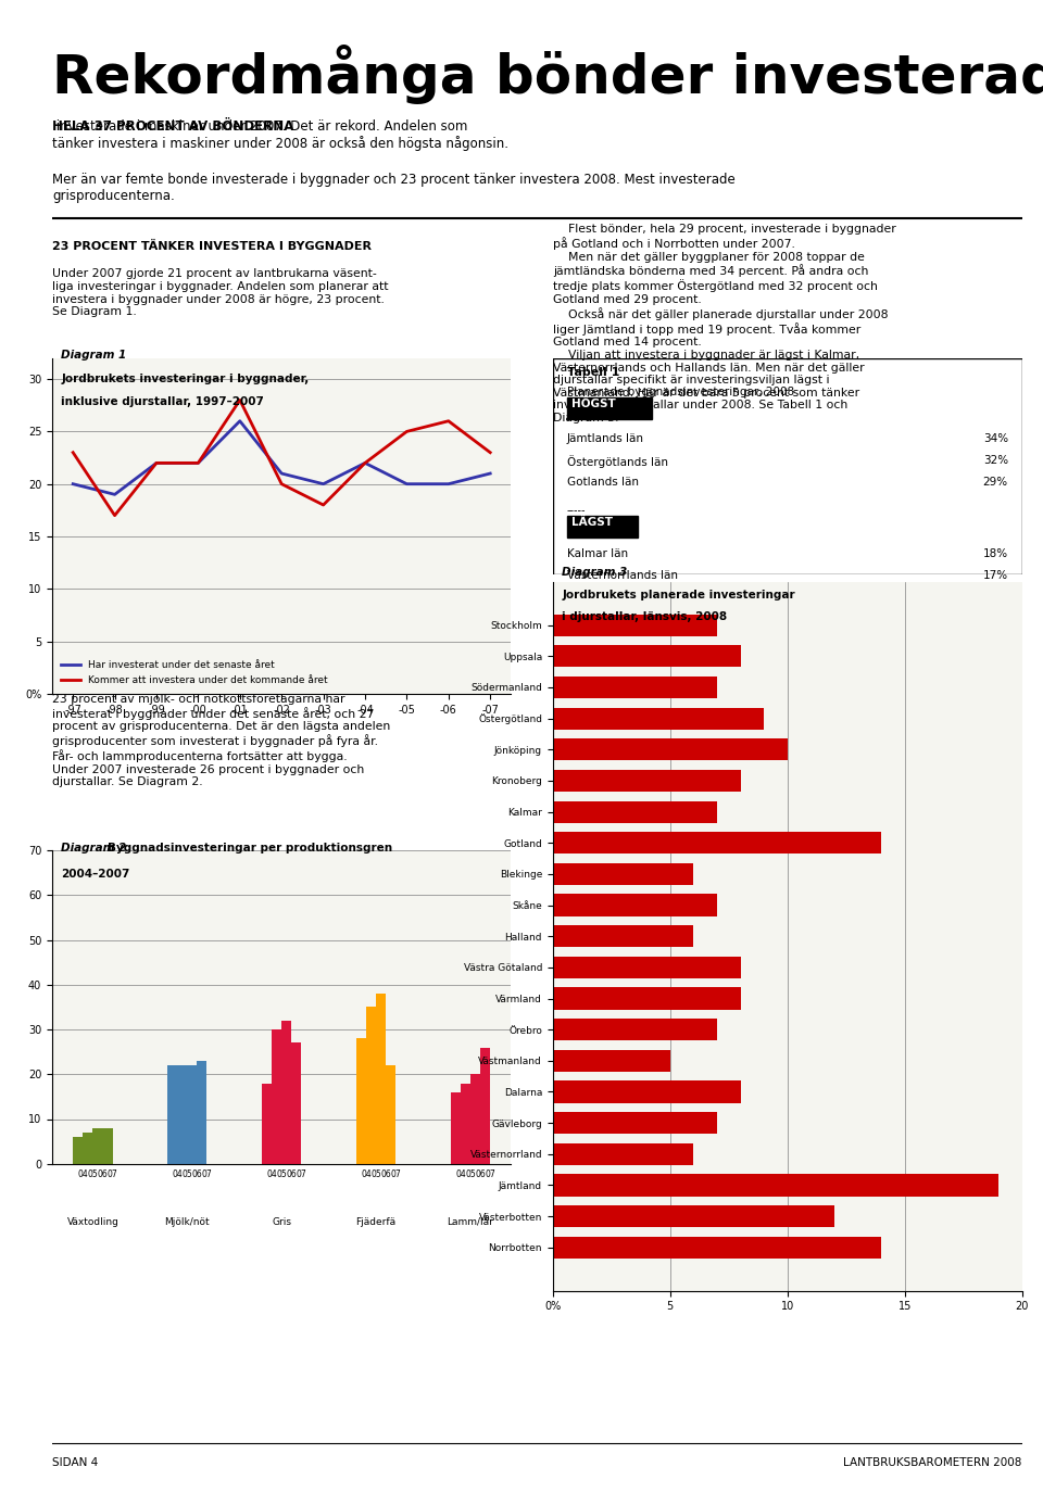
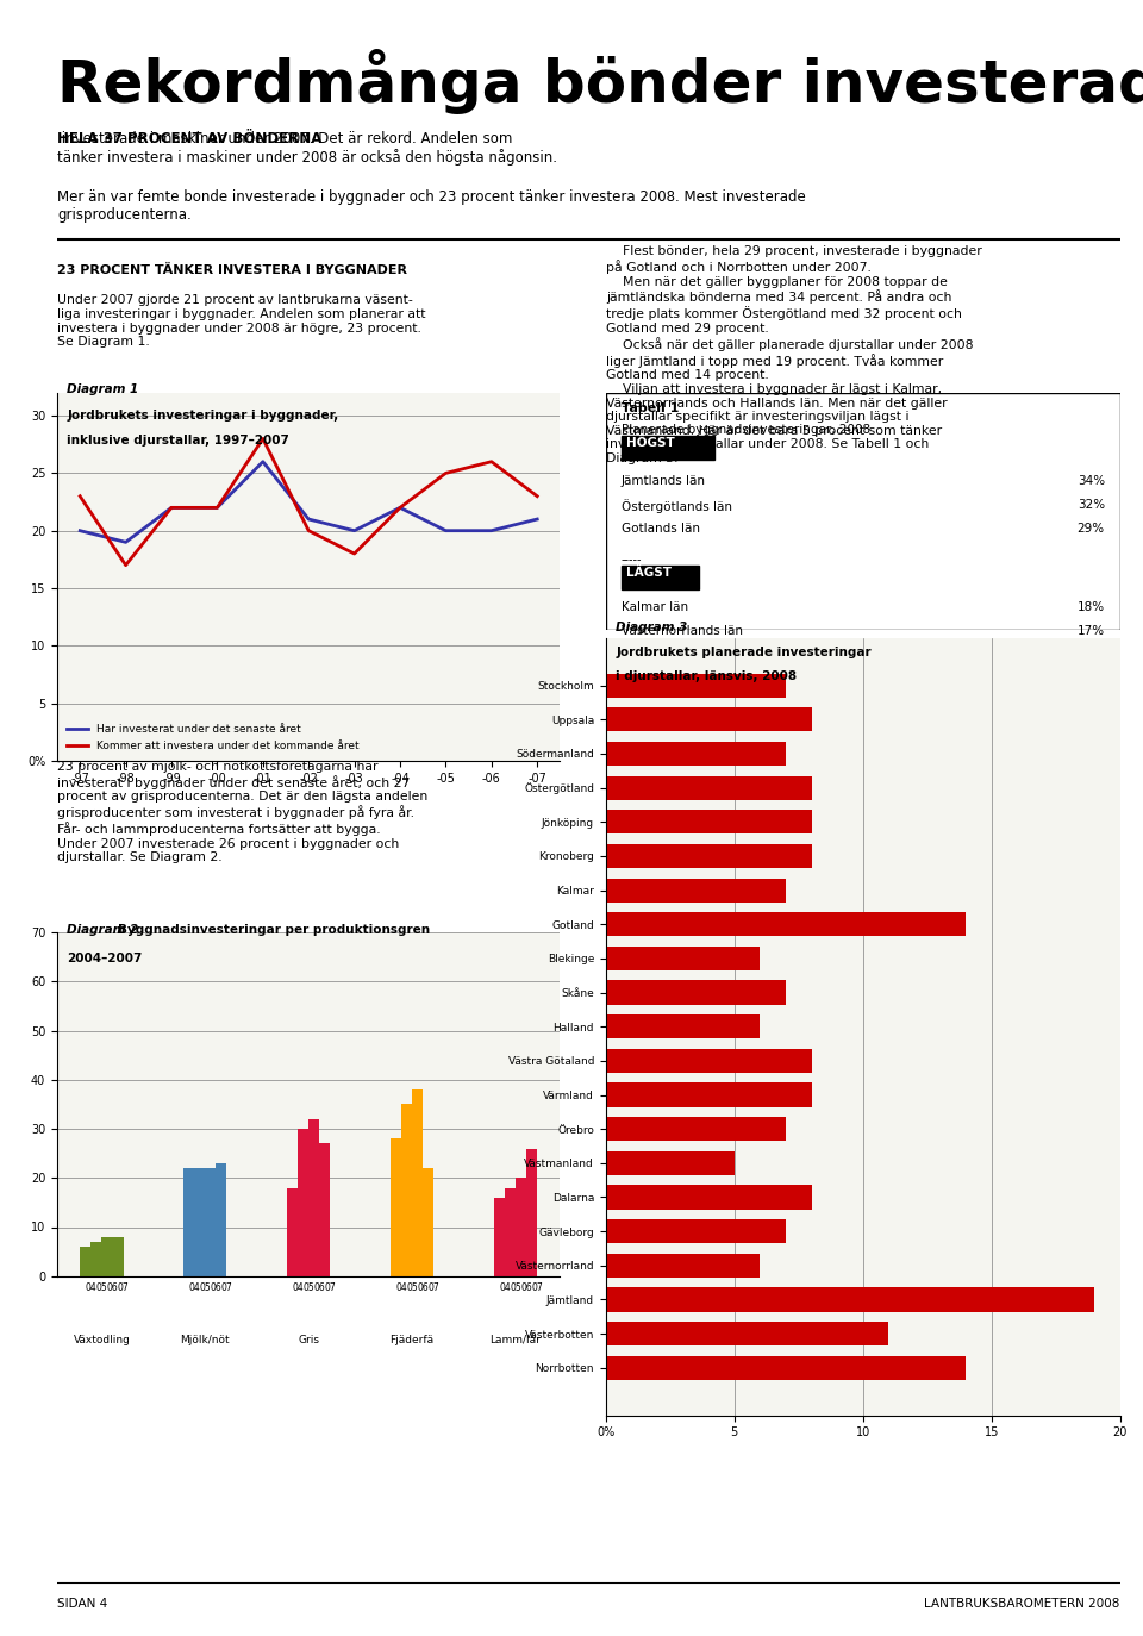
Östergötland: 9 -> 8
Jönköping: 10 -> 8
Västerbotten: 12 -> 11
